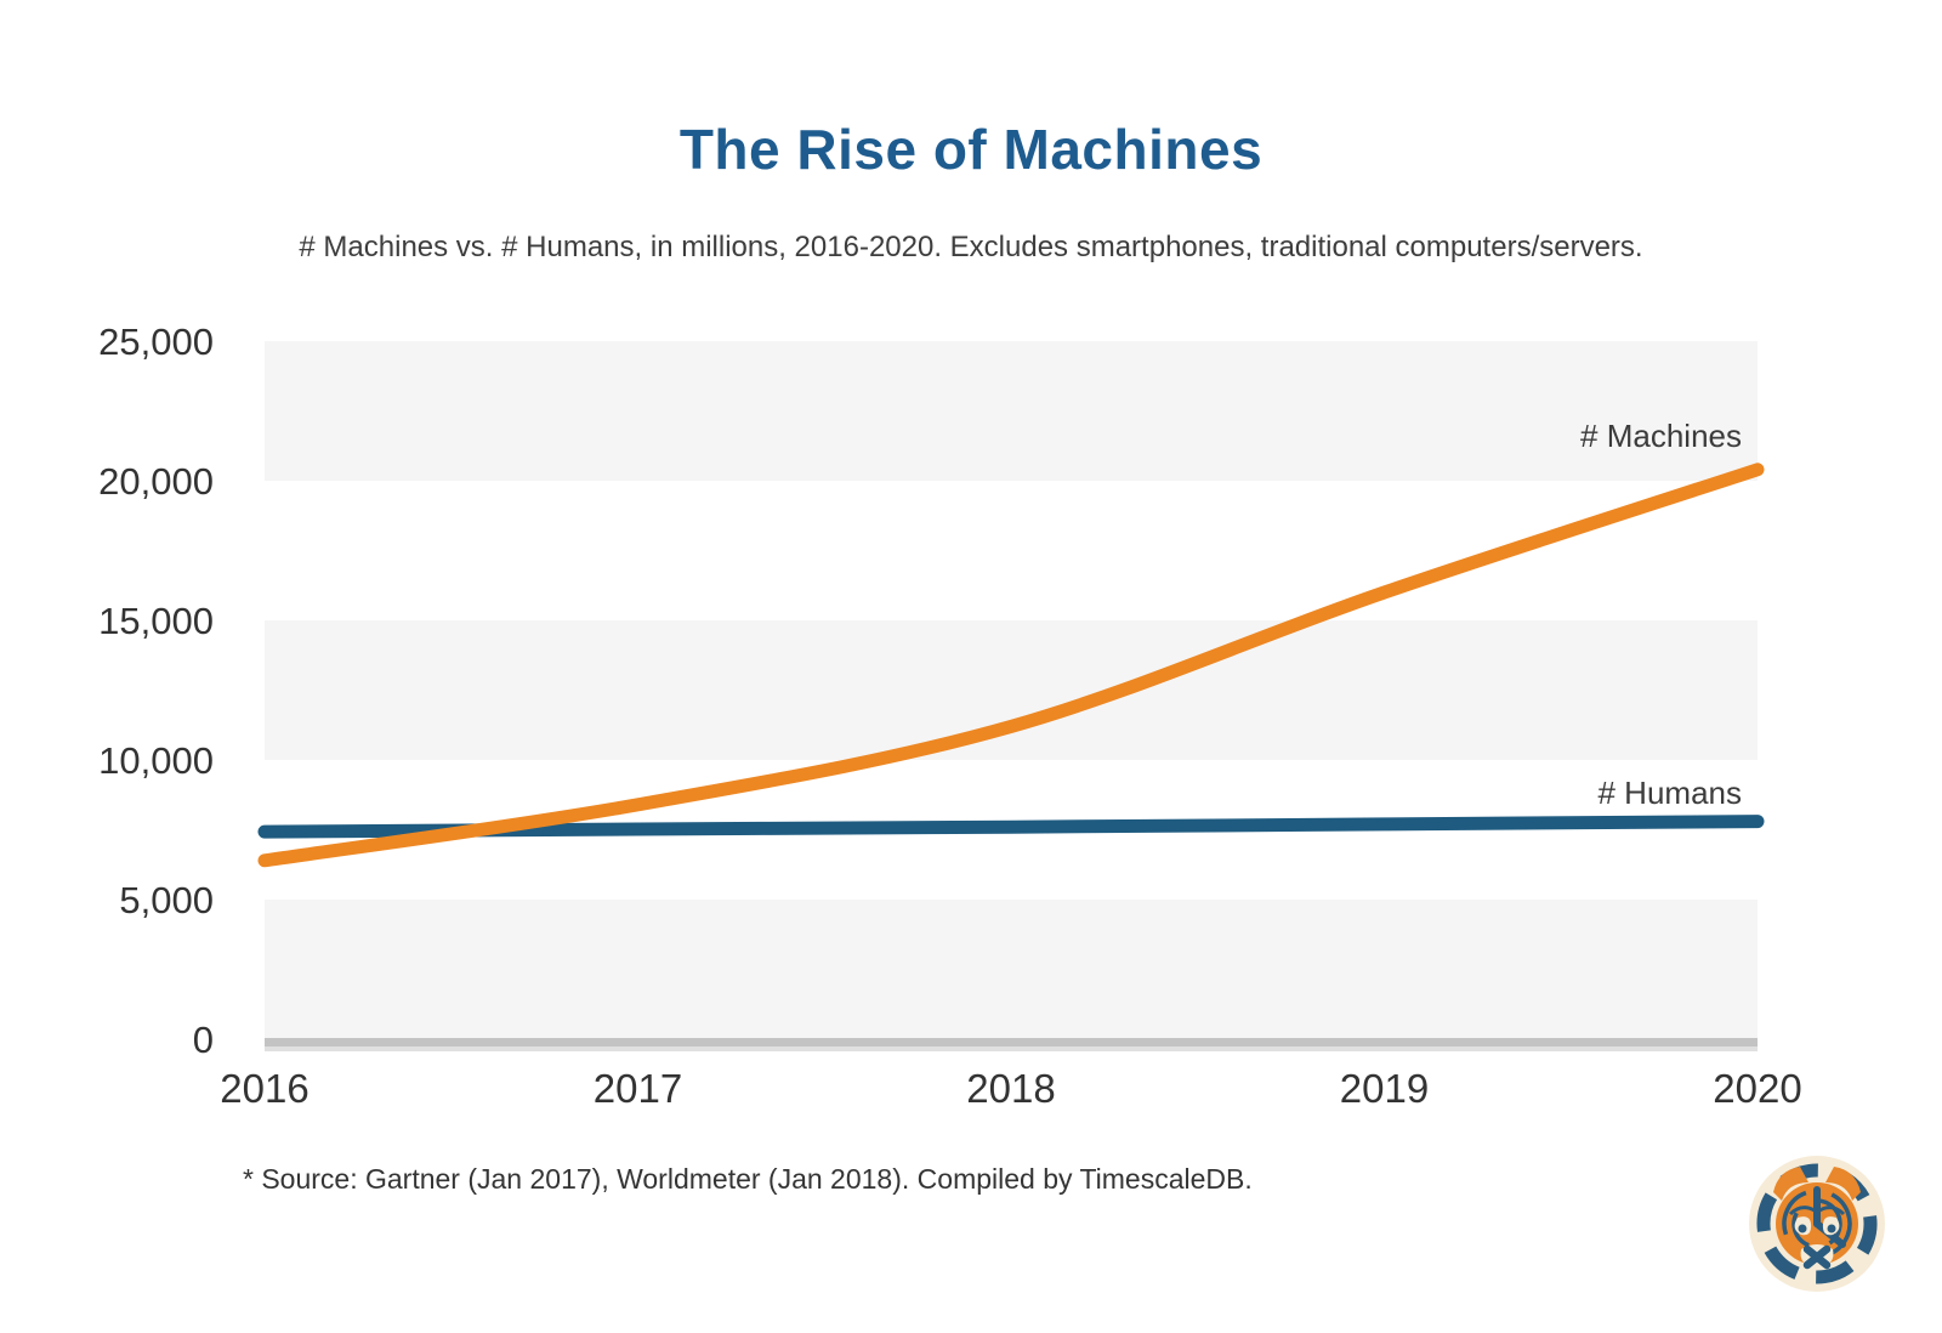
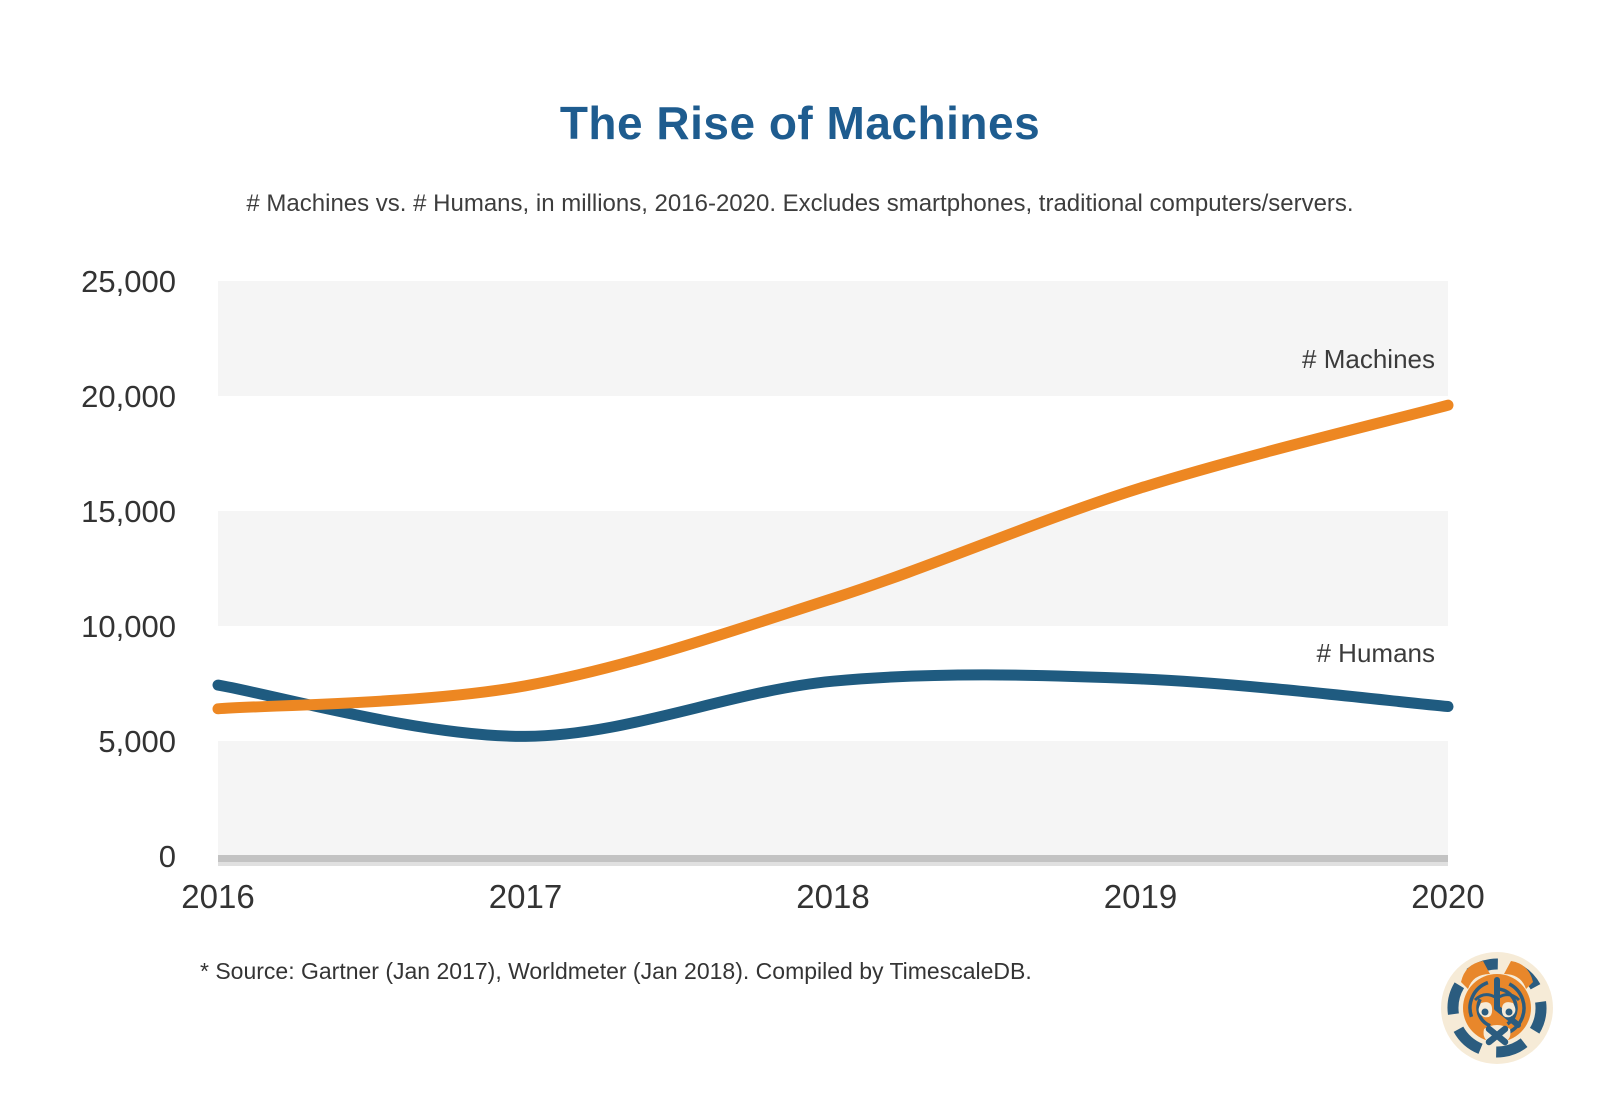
# Machines/2017: 8400 -> 7400
# Humans/2017: 7500 -> 5200
# Machines/2020: 20400 -> 19600
# Humans/2020: 7800 -> 6500
